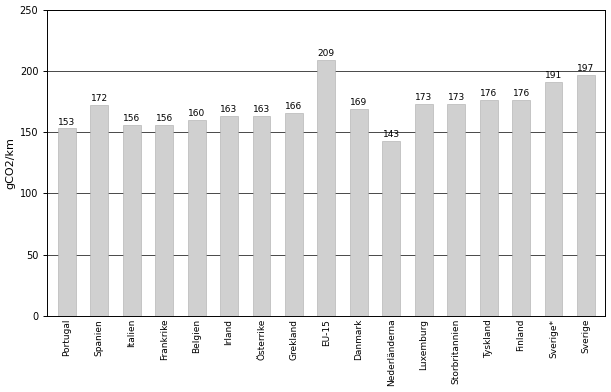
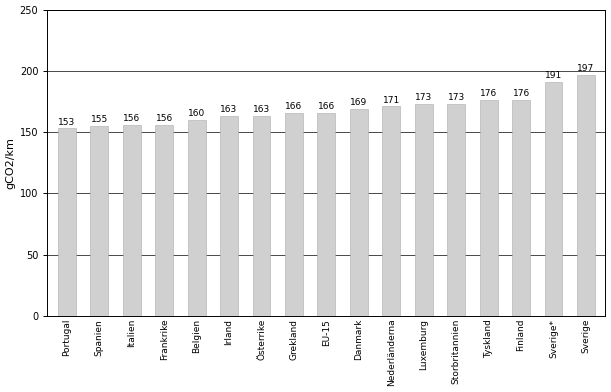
Spanien: 172 -> 155
EU-15: 209 -> 166
Nederländerna: 143 -> 171
